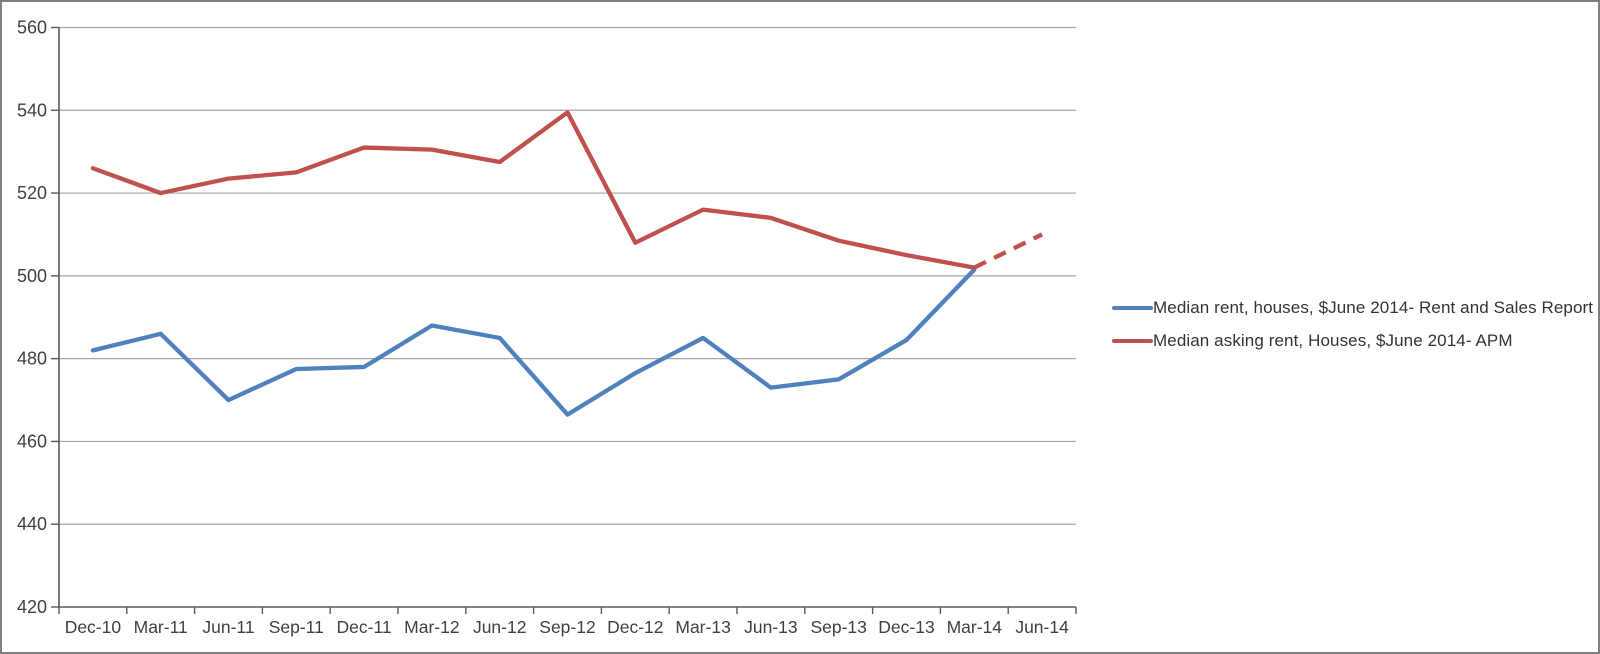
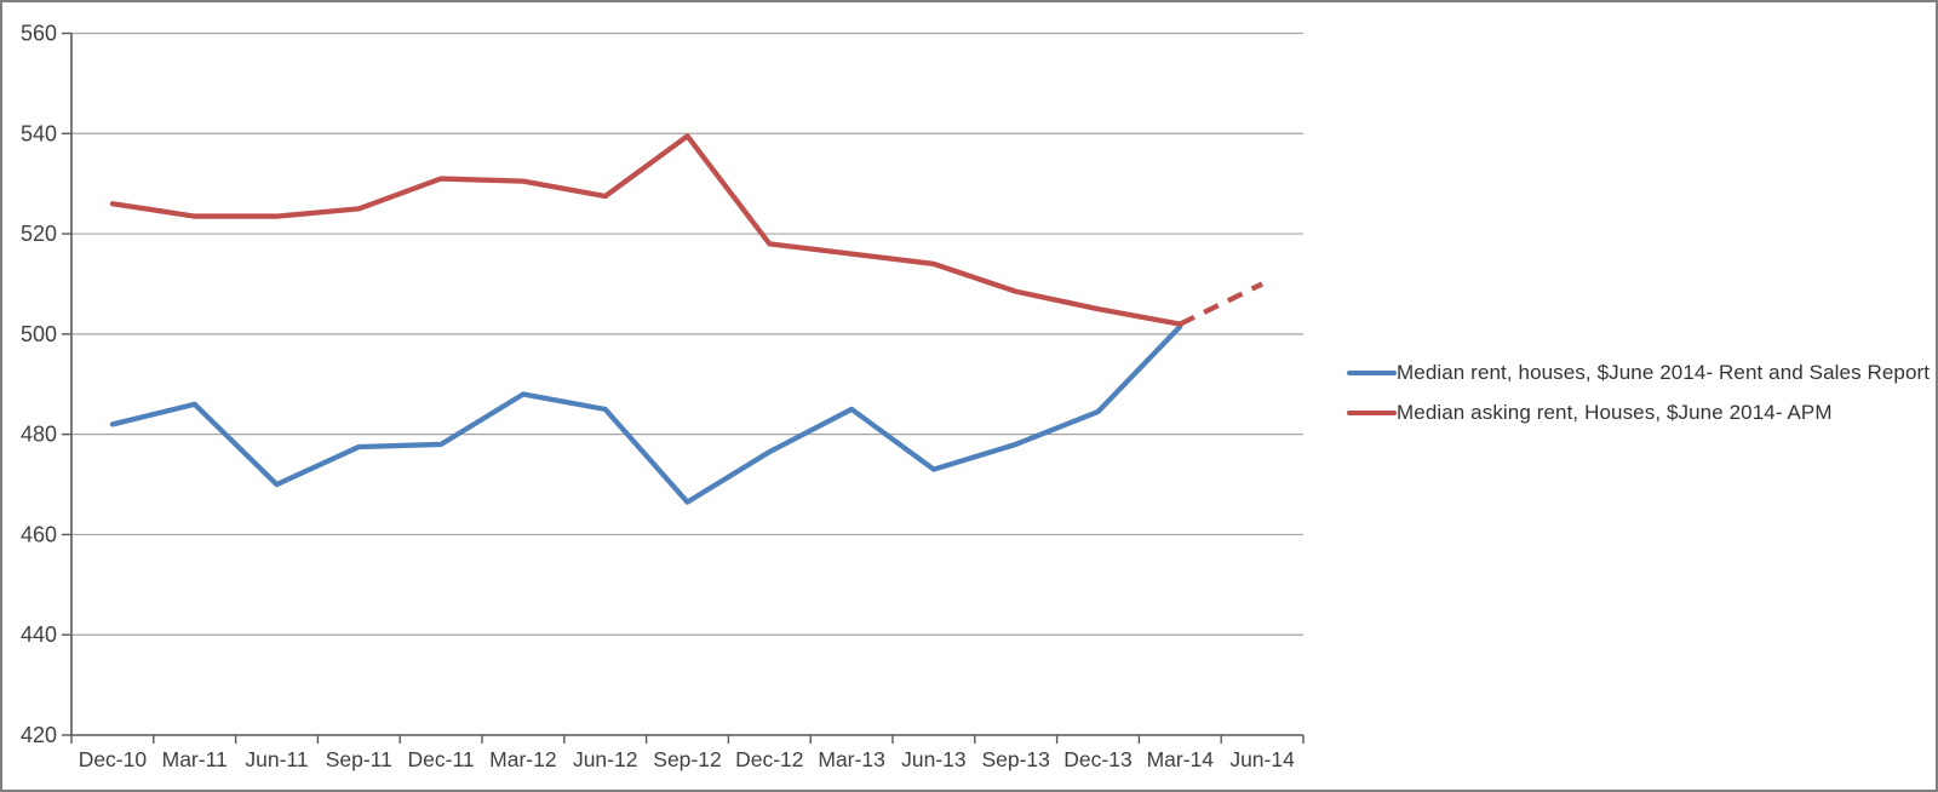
Median asking rent, Houses, $June 2014- APM/Mar-11: 520 -> 524
Median asking rent, Houses, $June 2014- APM/Dec-12: 508 -> 518
Median rent, houses, $June 2014- Rent and Sales Report/Sep-13: 475 -> 478
